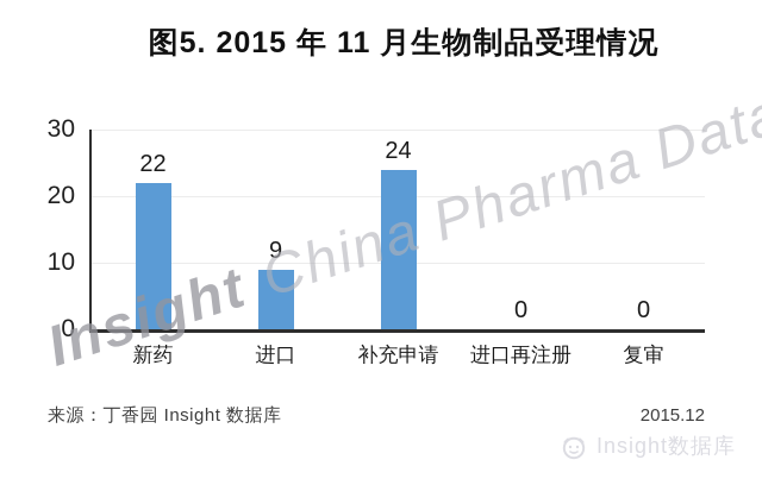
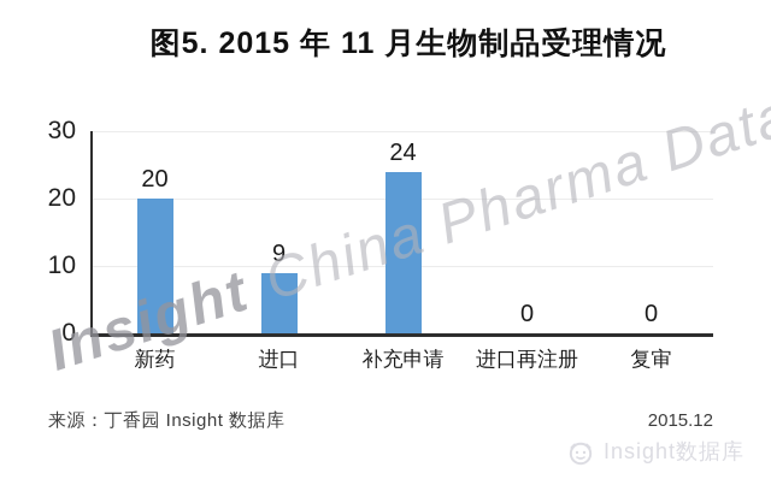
新药: 22 -> 20
